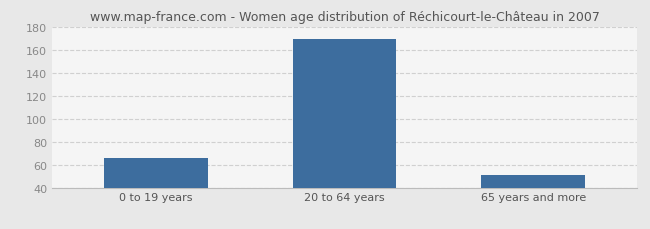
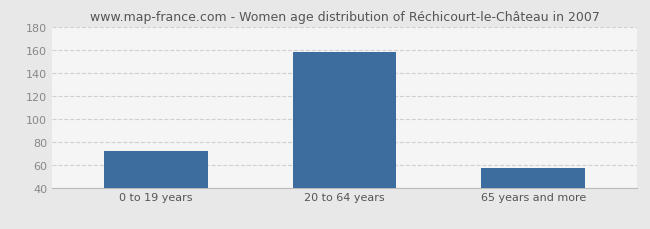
0 to 19 years: 66 -> 72
20 to 64 years: 169 -> 158
65 years and more: 51 -> 57
